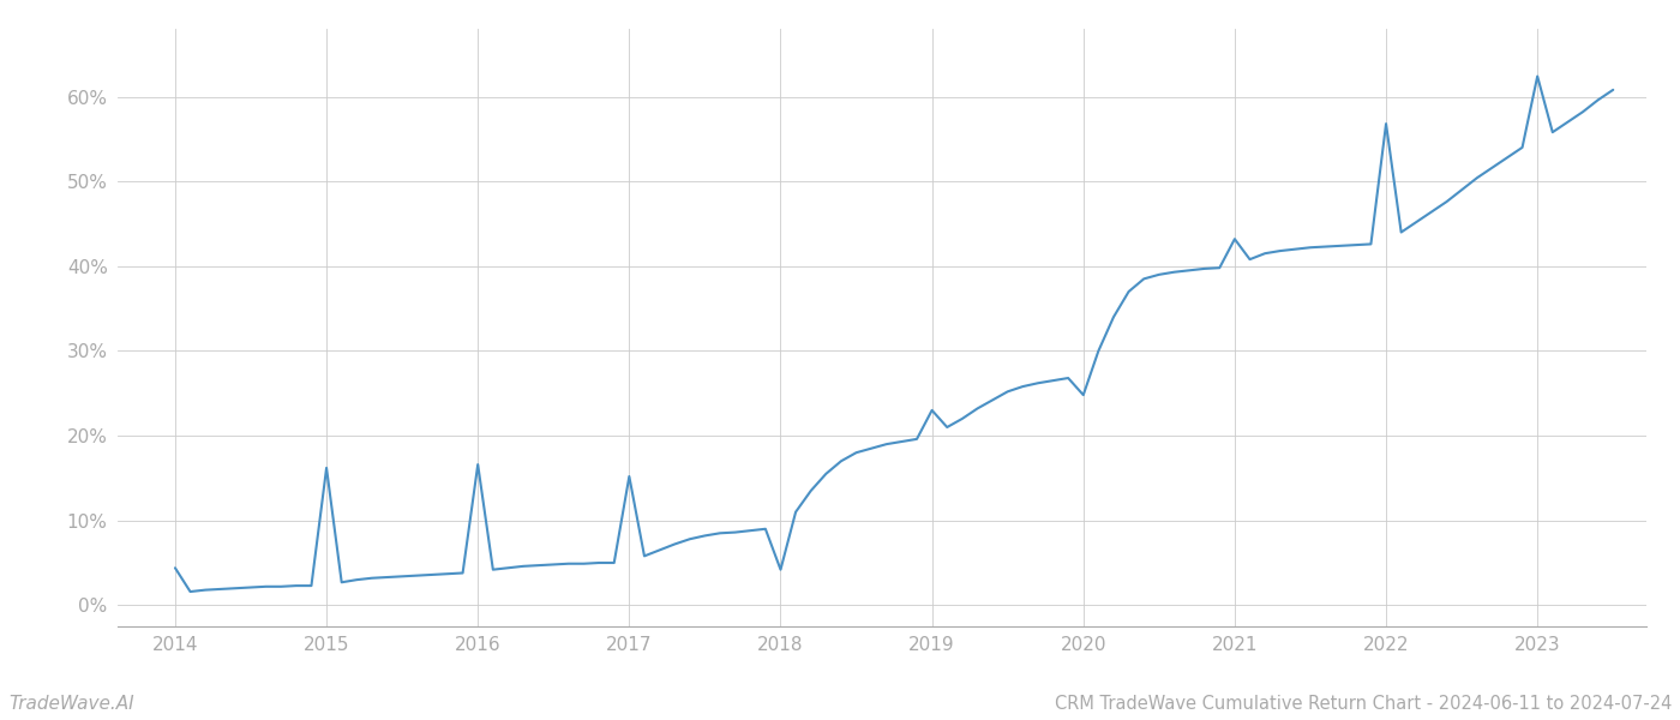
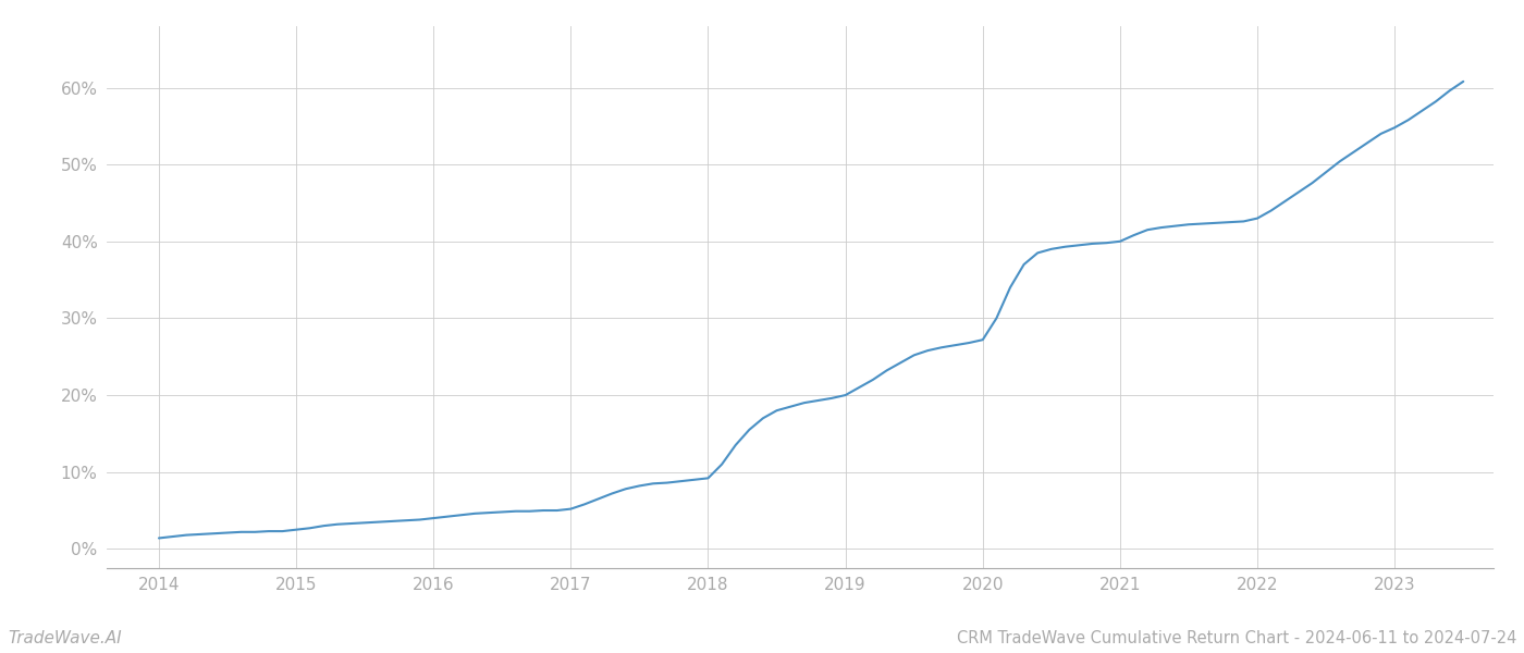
2014: 4.4% -> 1.4%
2015: 16.2% -> 2.5%
2016: 16.6% -> 4.0%
2017: 15.2% -> 5.2%
2018: 4.2% -> 9.2%
2019: 23.0% -> 20.0%
2020: 24.8% -> 27.2%
2021: 43.2% -> 40.0%
2022: 56.8% -> 43.0%
2023: 62.4% -> 54.8%
